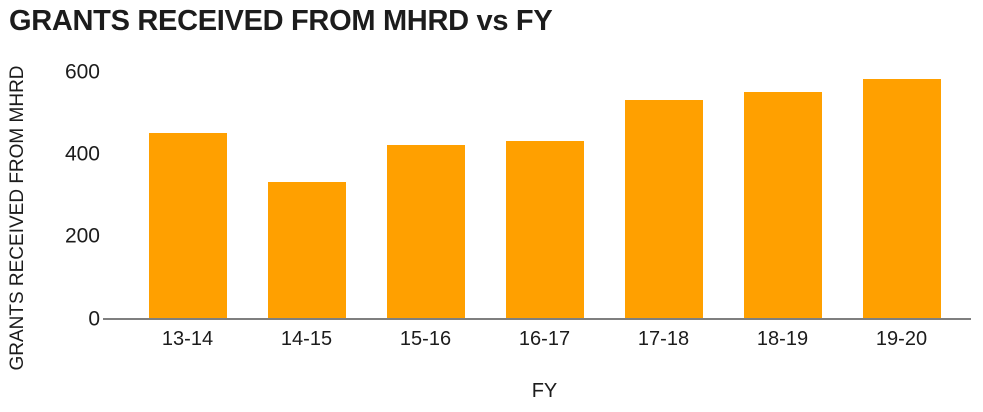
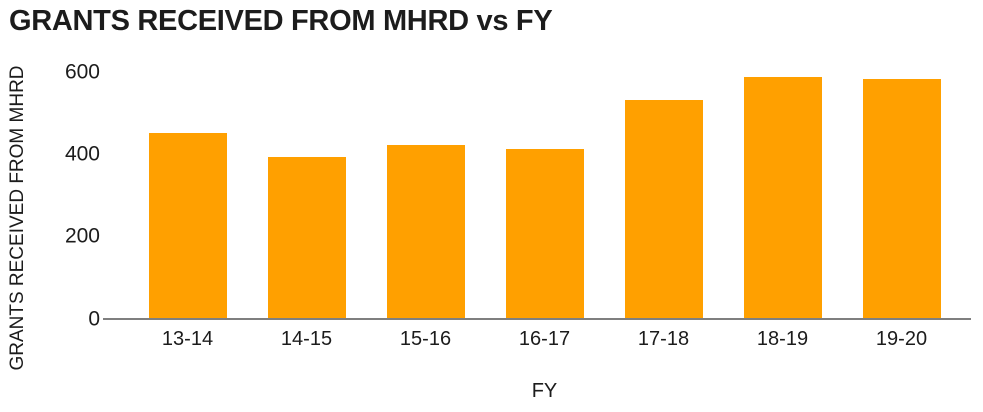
14-15: 330 -> 390
16-17: 430 -> 410
18-19: 550 -> 580
